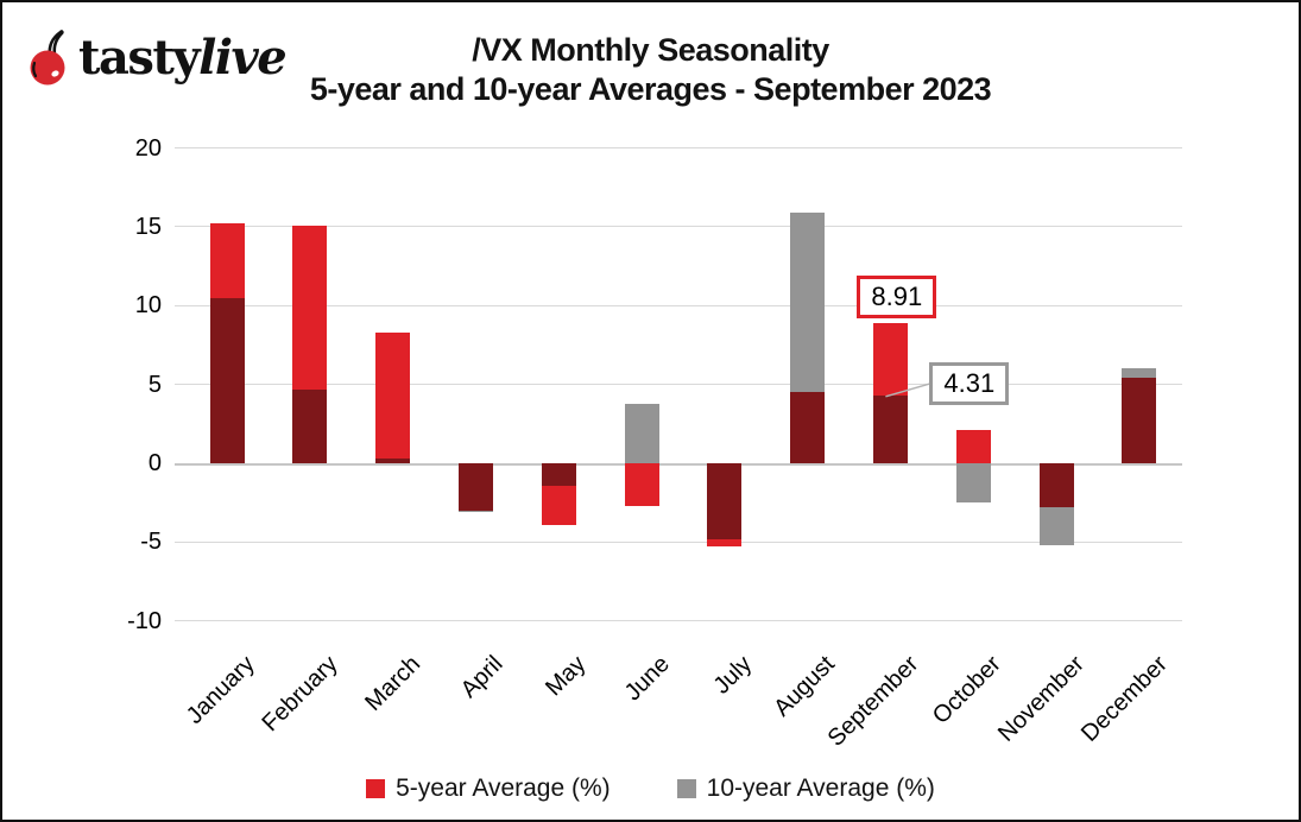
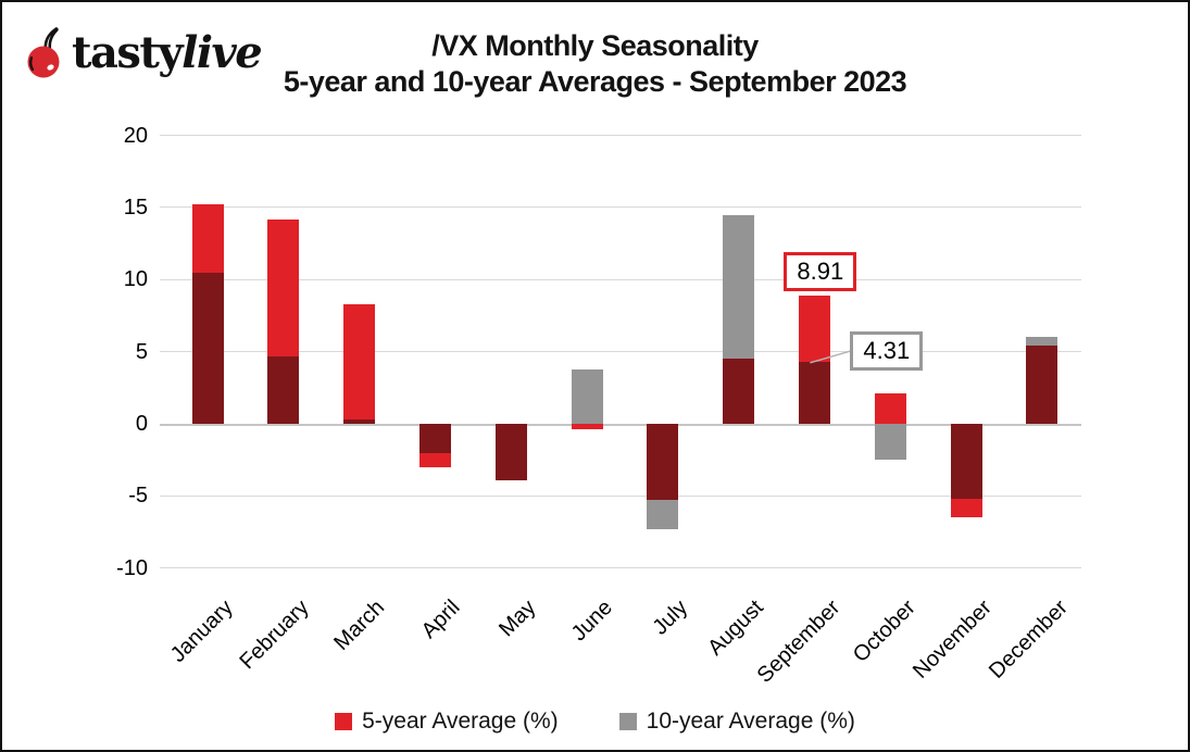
5-year Average (%)/February: 15.1 -> 14.2
10-year Average (%)/April: -3.1 -> -2.0
10-year Average (%)/May: -1.4 -> -3.9
5-year Average (%)/June: -2.7 -> -0.4
10-year Average (%)/July: -4.8 -> -7.3
10-year Average (%)/August: 15.9 -> 14.5
5-year Average (%)/November: -2.8 -> -6.5
